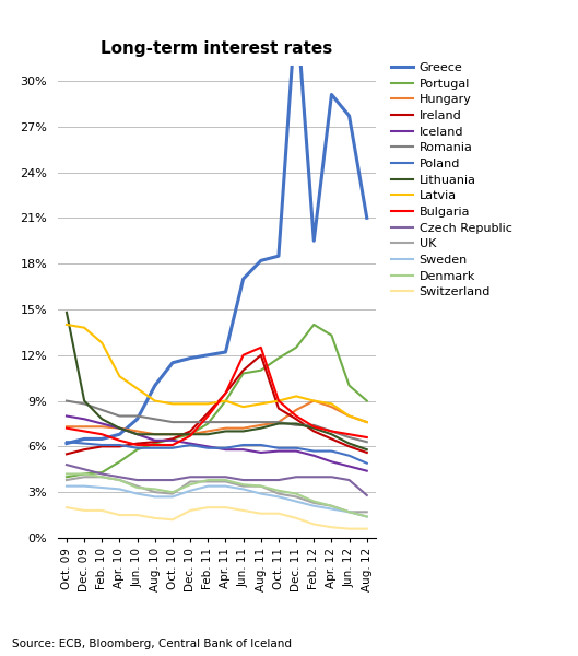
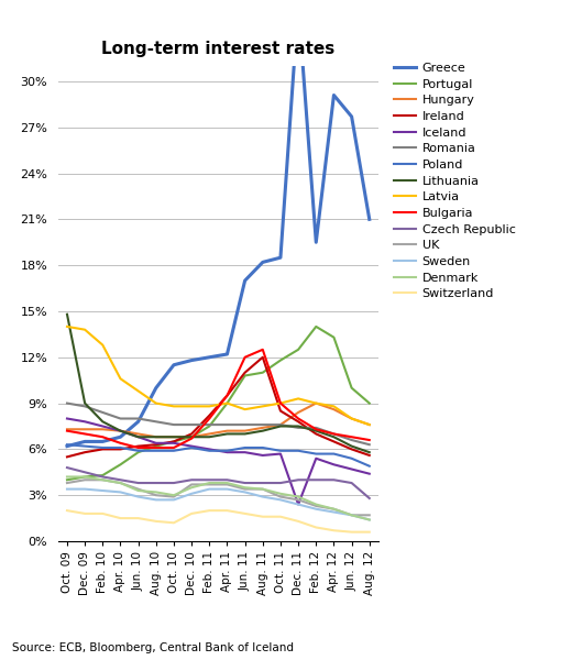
Iceland/Dec. 11: 5.7% -> 2.4%
